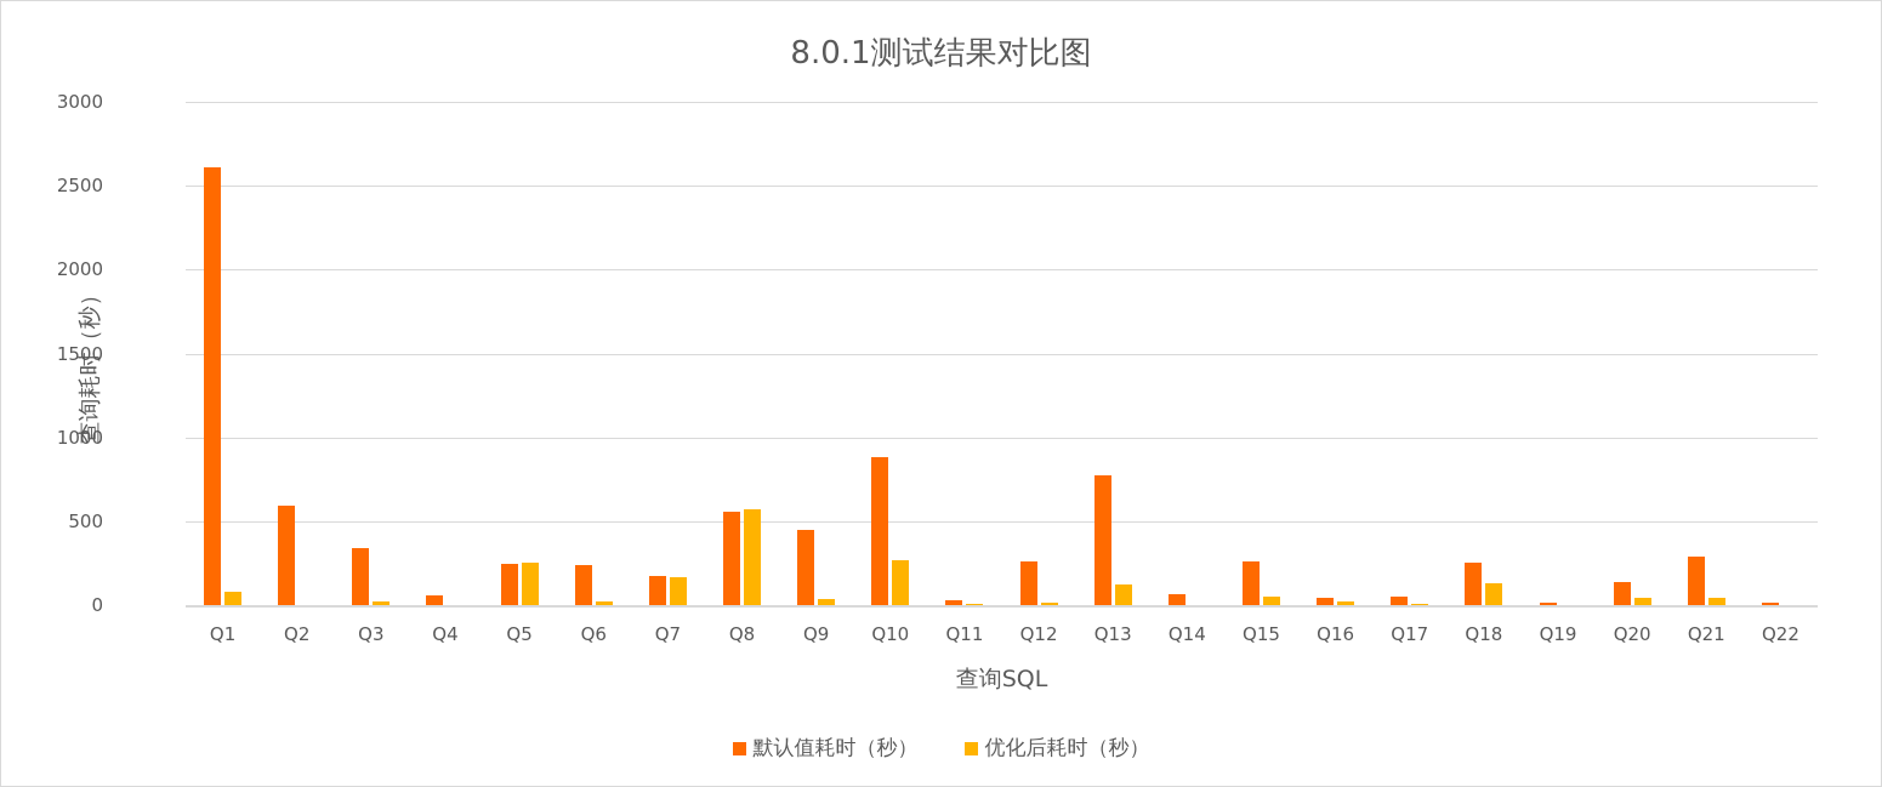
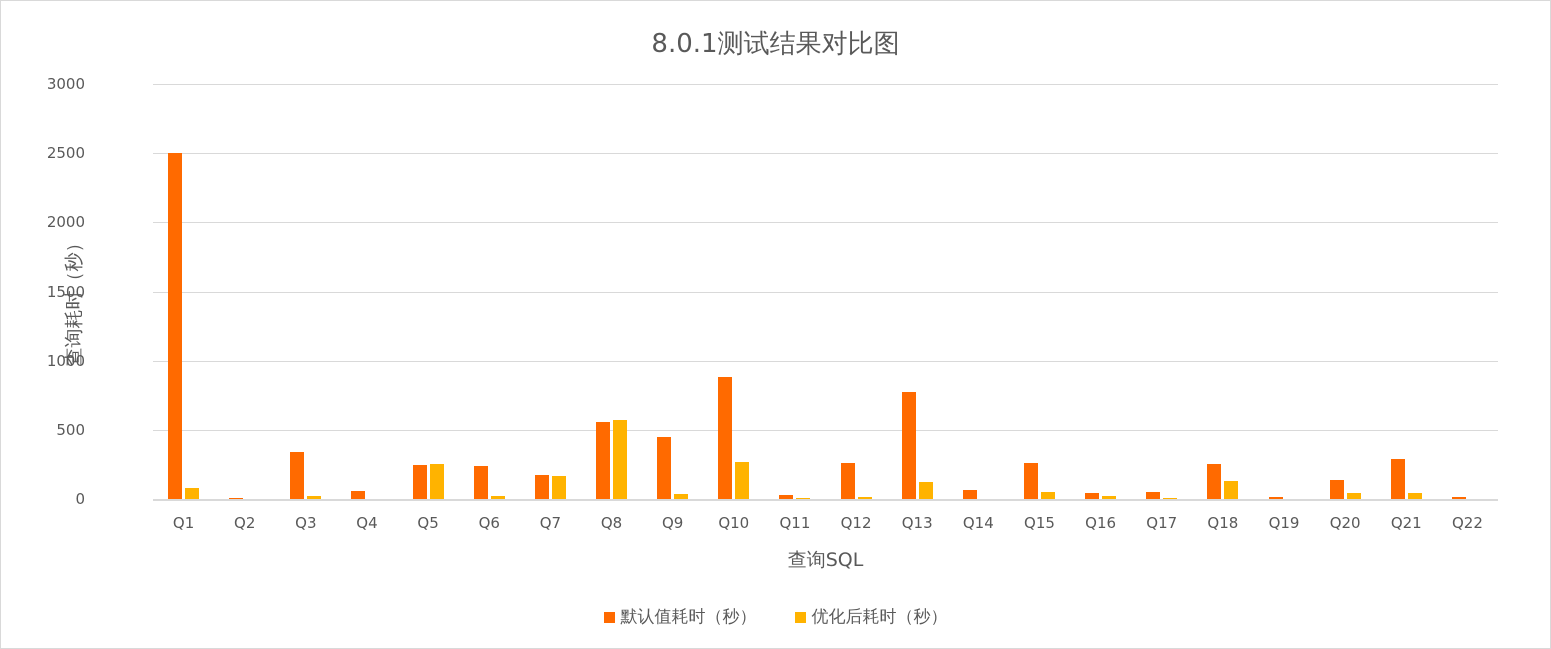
默认值耗时（秒）/Q1: 2610 -> 2500
默认值耗时（秒）/Q2: 590 -> 10
